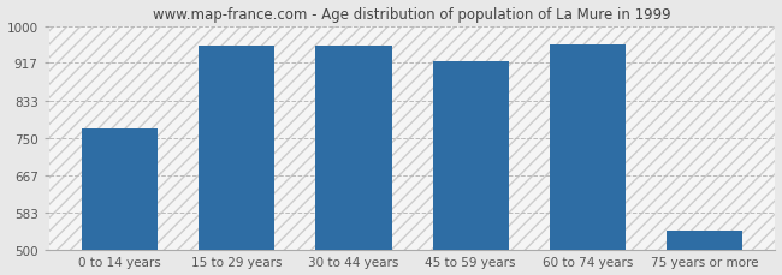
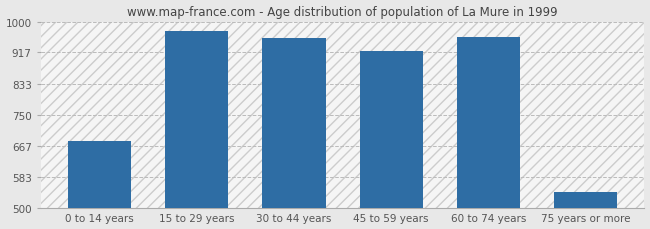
0 to 14 years: 770 -> 680
15 to 29 years: 955 -> 975
